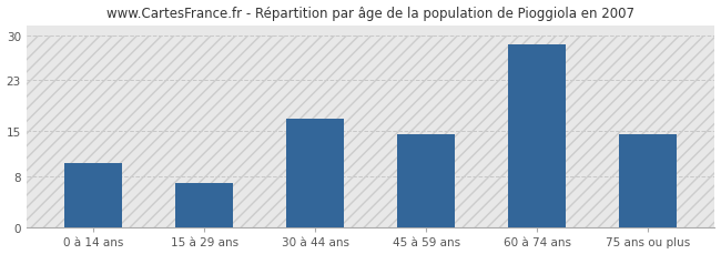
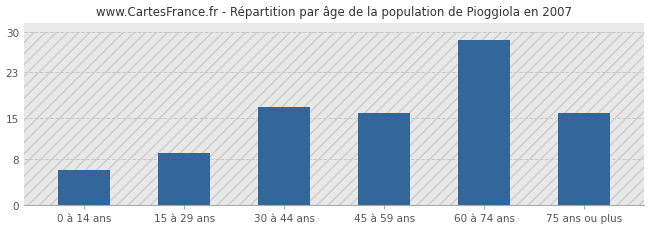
0 à 14 ans: 10.0 -> 6.0
15 à 29 ans: 7.0 -> 9.0
45 à 59 ans: 14.5 -> 16.0
75 ans ou plus: 14.5 -> 16.0
